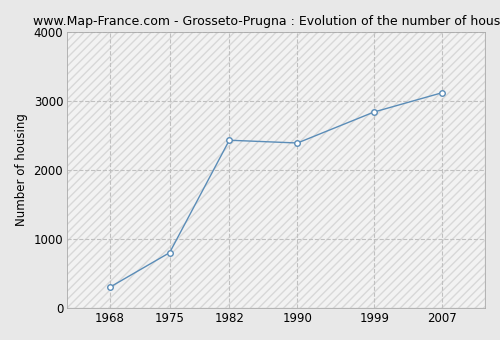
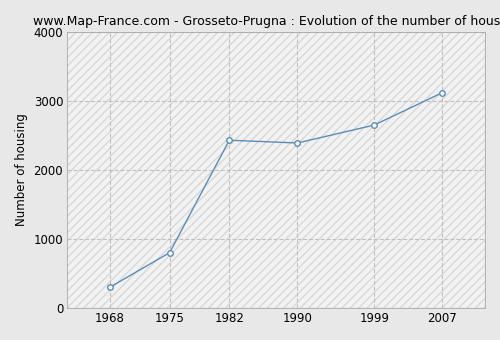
1999: 2840 -> 2650
